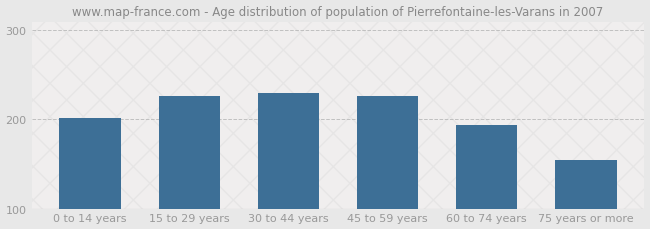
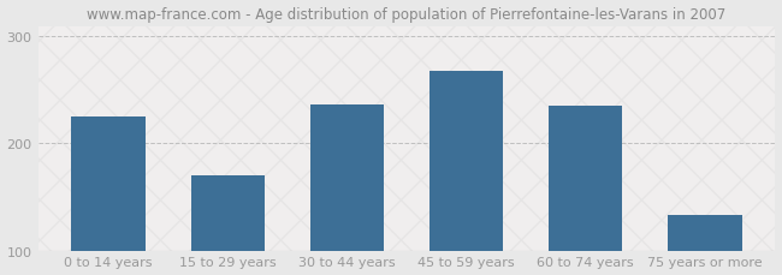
0 to 14 years: 202 -> 225
15 to 29 years: 226 -> 170
30 to 44 years: 230 -> 237
45 to 59 years: 226 -> 268
60 to 74 years: 194 -> 235
75 years or more: 154 -> 133
